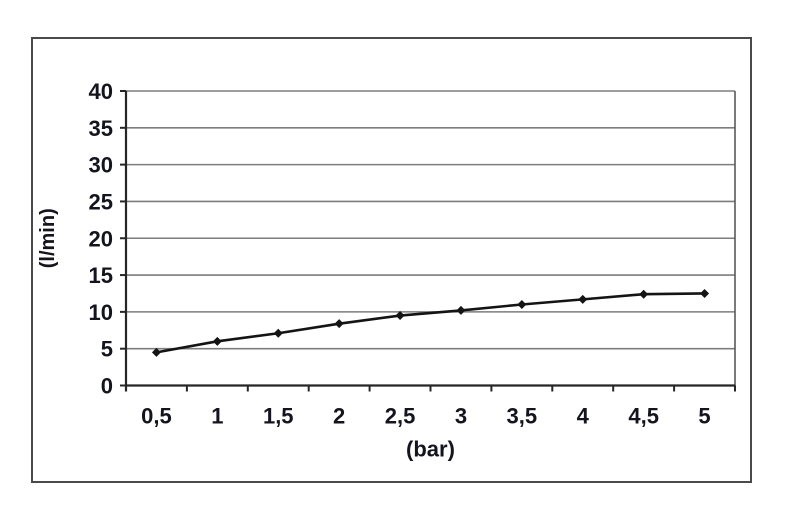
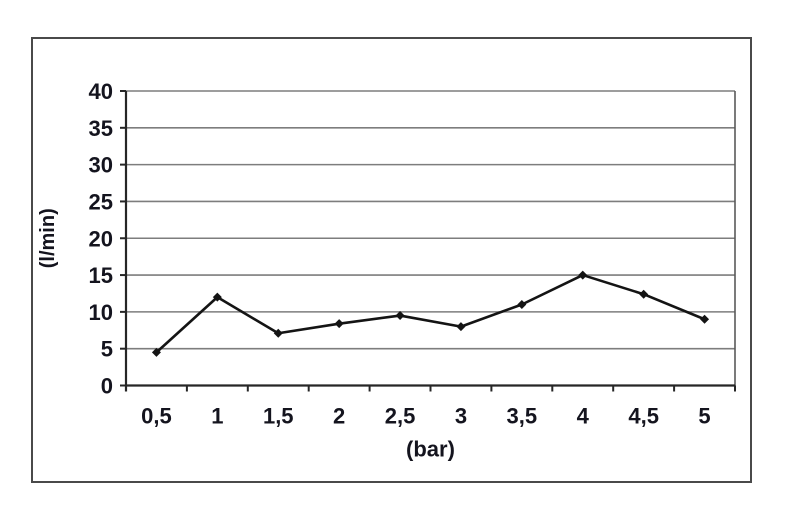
1: 6 -> 12
3: 10 -> 8
4: 12 -> 15
5: 12 -> 9
